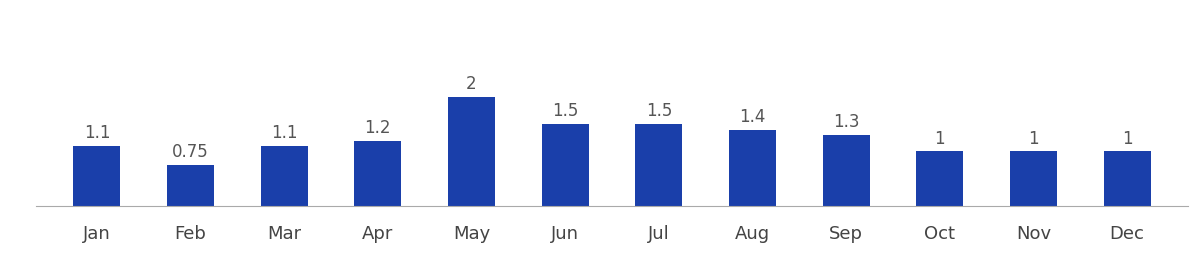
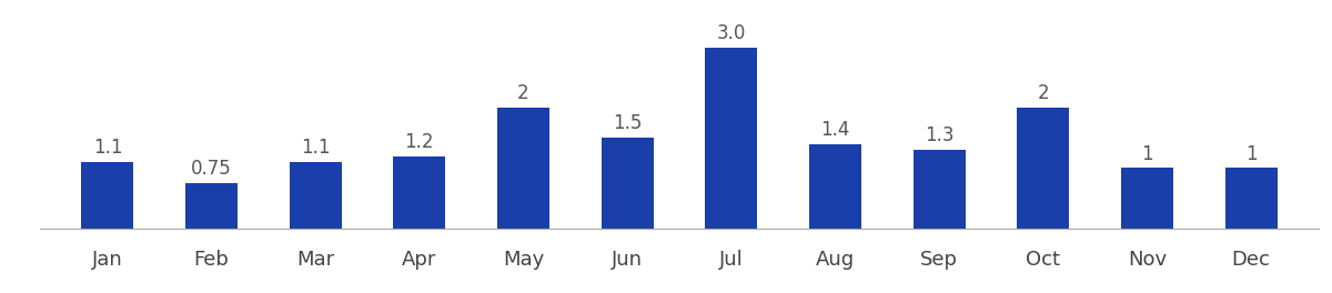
Jul: 1.5 -> 3.0
Oct: 1 -> 2
